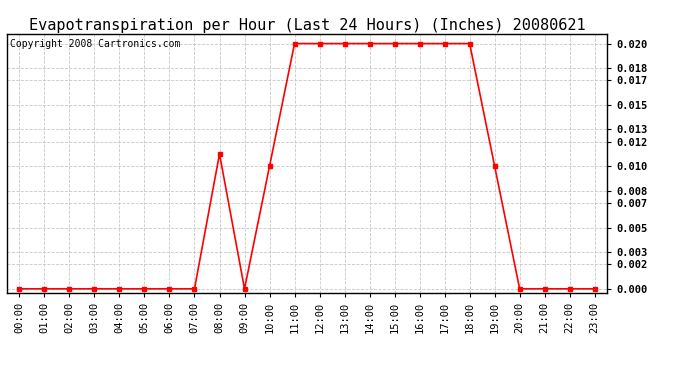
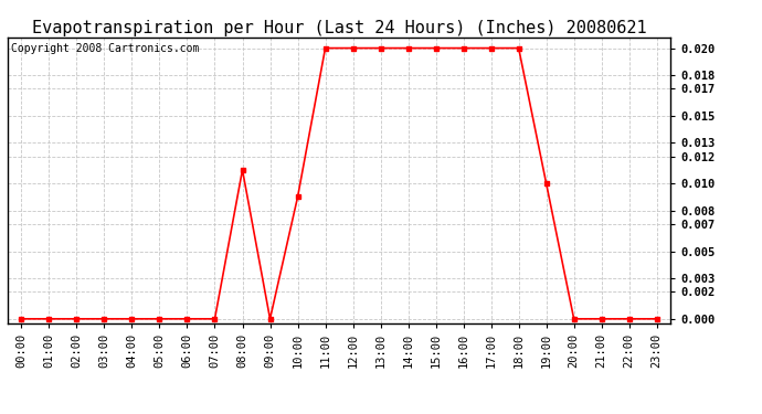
10:00: 0.010 -> 0.009
